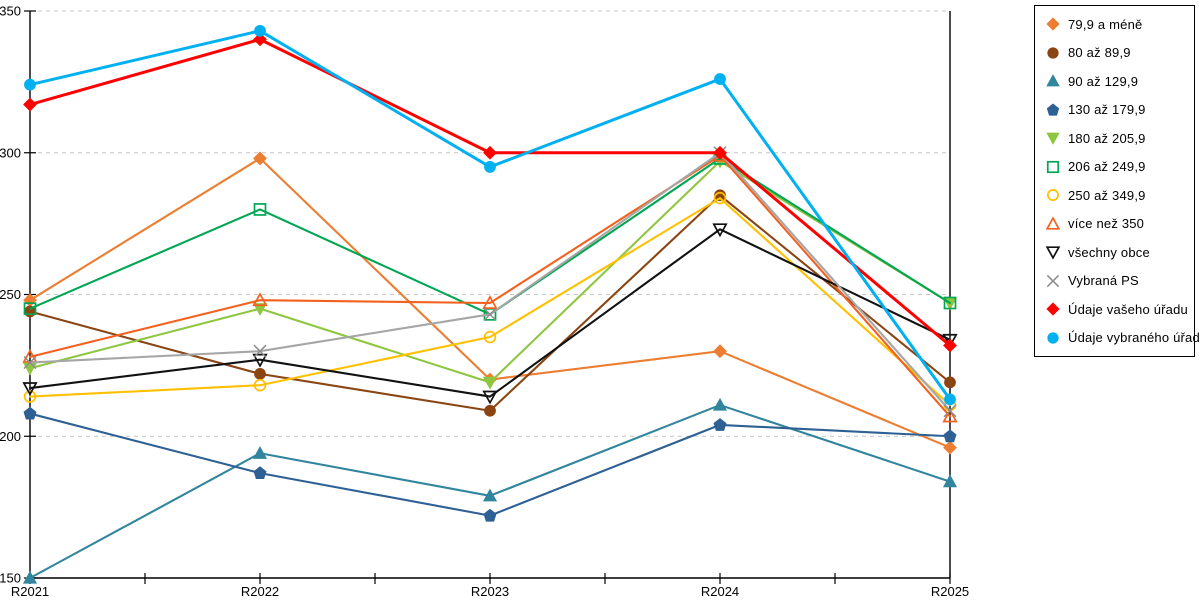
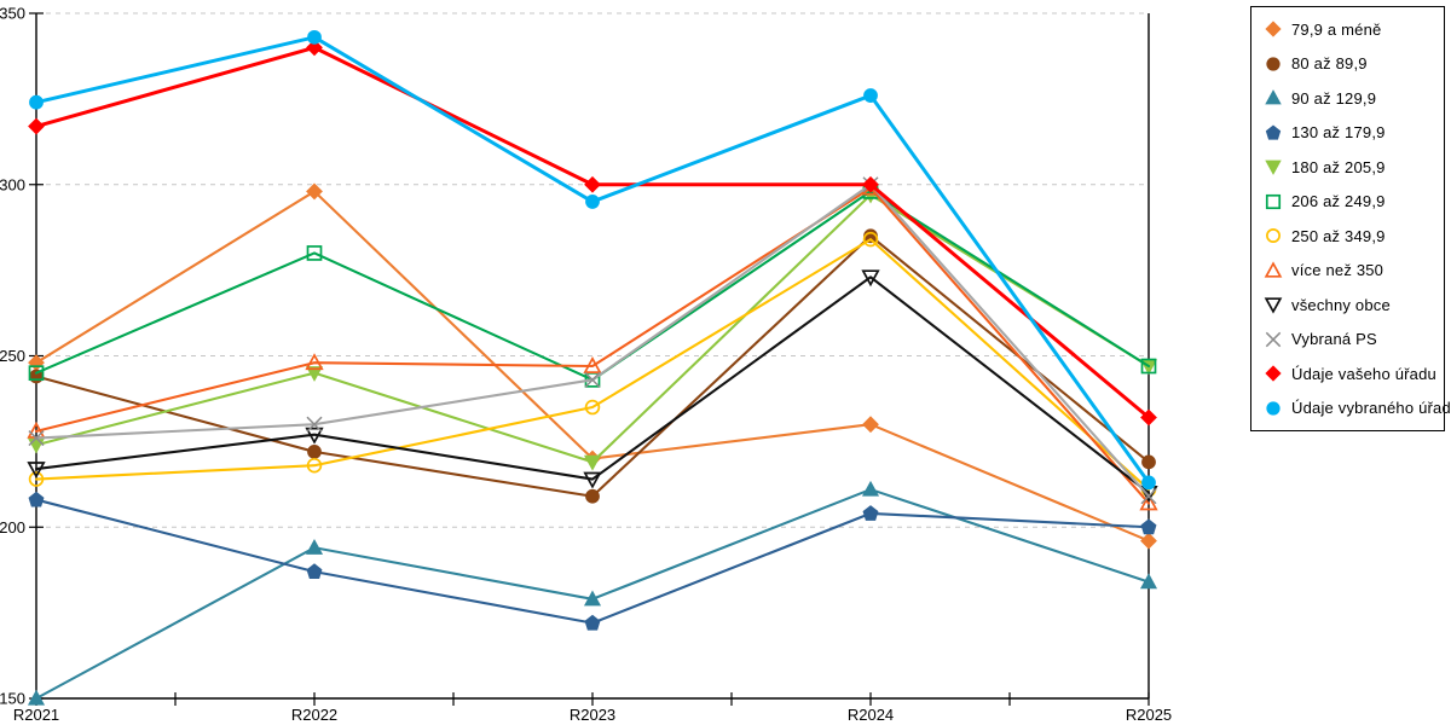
všechny obce/R2025: 234 -> 210
